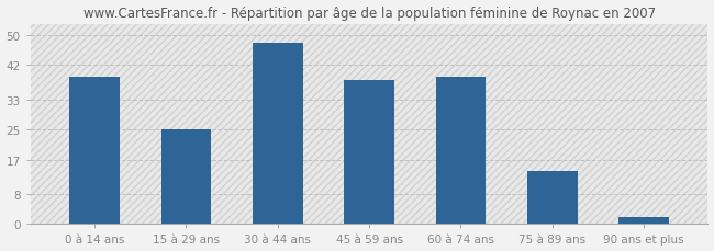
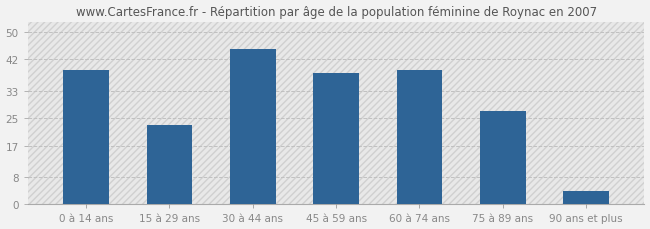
15 à 29 ans: 25 -> 23
30 à 44 ans: 48 -> 45
75 à 89 ans: 14 -> 27
90 ans et plus: 2 -> 4
